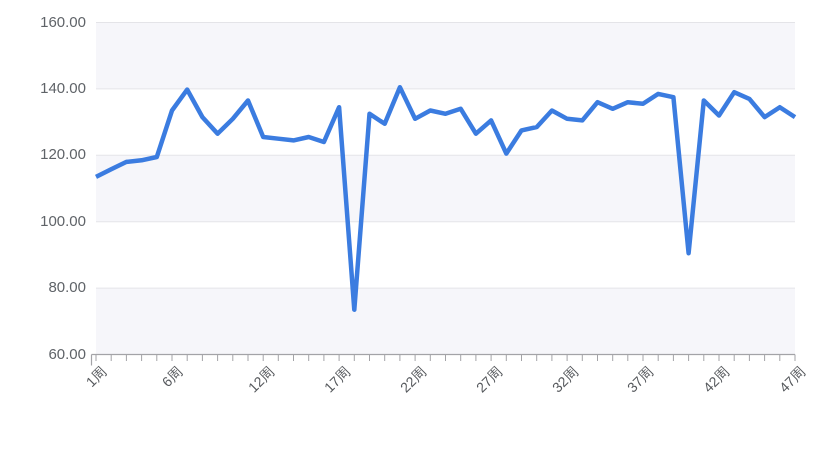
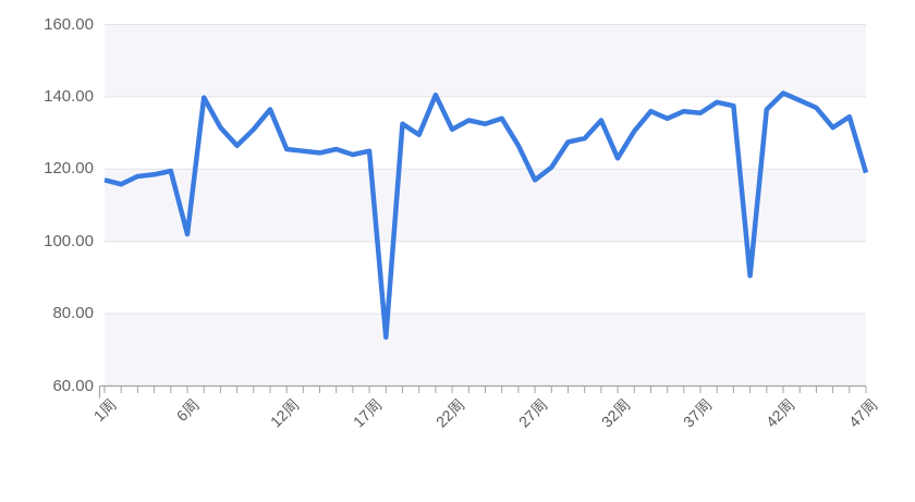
1周: 114 -> 117
6周: 134 -> 102
17周: 134 -> 125
27周: 130 -> 117
32周: 131 -> 123
42周: 132 -> 141
47周: 132 -> 119
